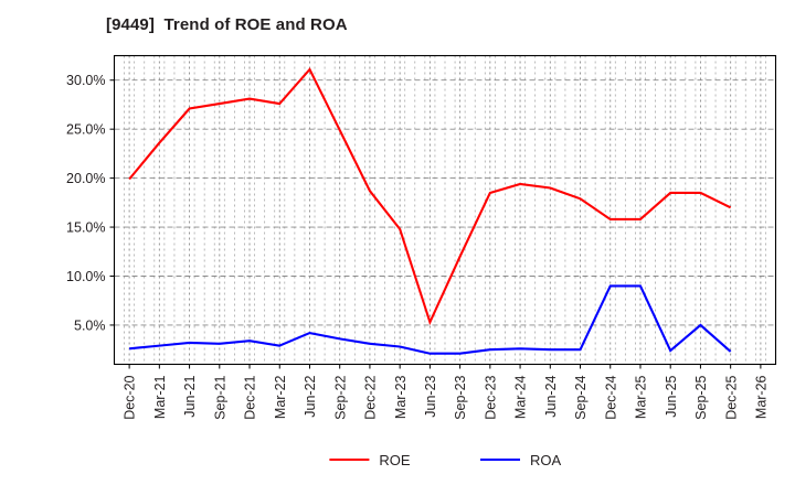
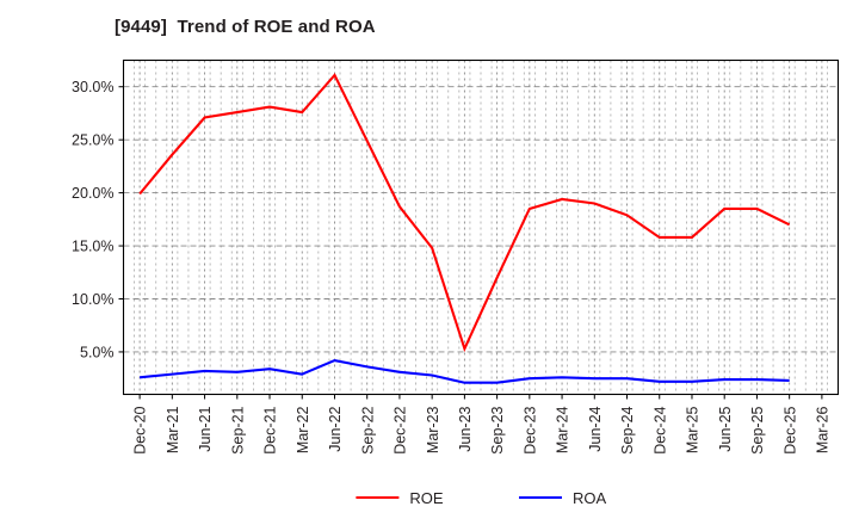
ROA/Dec-24: 9% -> 2%
ROA/Mar-25: 9% -> 2%
ROA/Sep-25: 5% -> 2%
